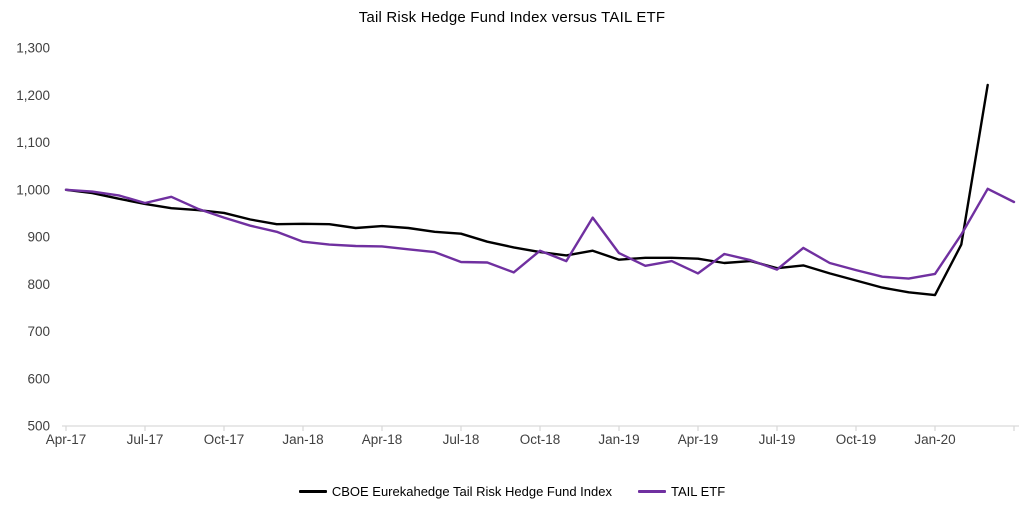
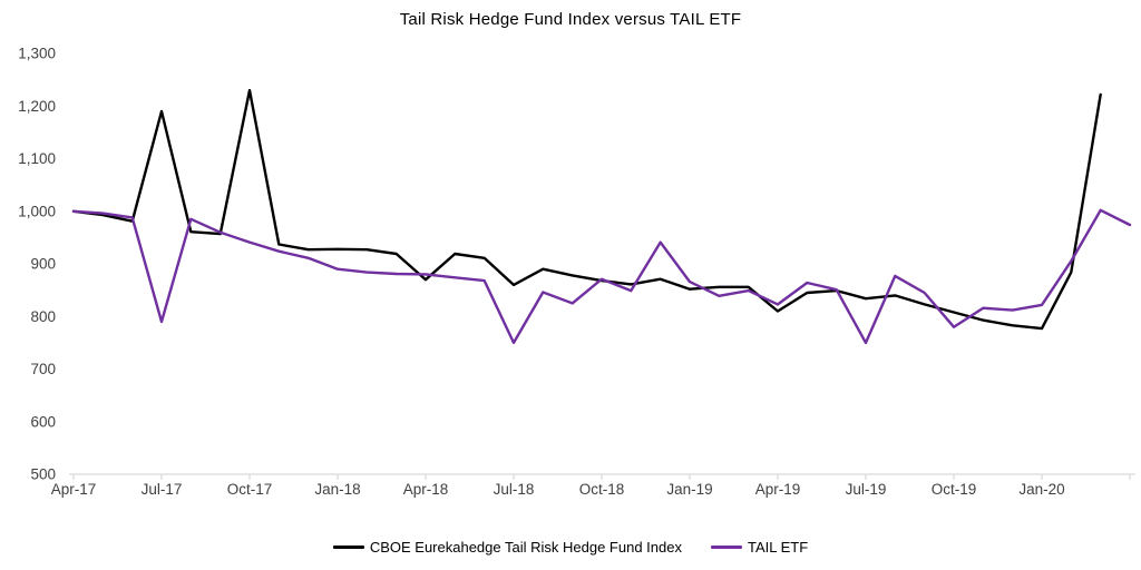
CBOE Eurekahedge Tail Risk Hedge Fund Index/Jul-17: 970 -> 1190
TAIL ETF/Jul-17: 970 -> 790
CBOE Eurekahedge Tail Risk Hedge Fund Index/Oct-17: 950 -> 1230
CBOE Eurekahedge Tail Risk Hedge Fund Index/Apr-18: 920 -> 870
CBOE Eurekahedge Tail Risk Hedge Fund Index/Jul-18: 910 -> 860
TAIL ETF/Jul-18: 850 -> 750
CBOE Eurekahedge Tail Risk Hedge Fund Index/Apr-19: 850 -> 810
TAIL ETF/Jul-19: 830 -> 750
TAIL ETF/Oct-19: 830 -> 780
